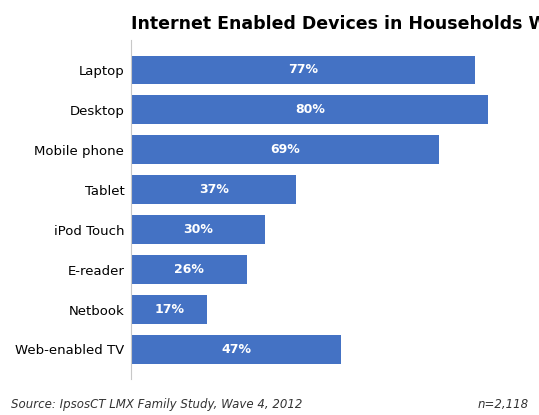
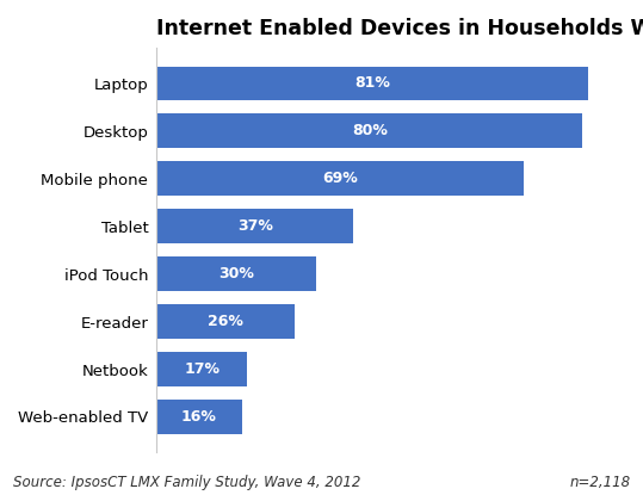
Laptop: 77% -> 81%
Web-enabled TV: 47% -> 16%
